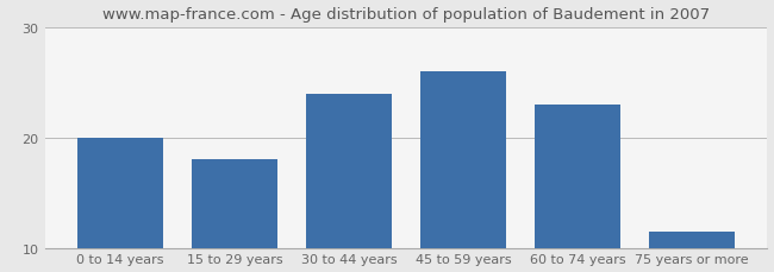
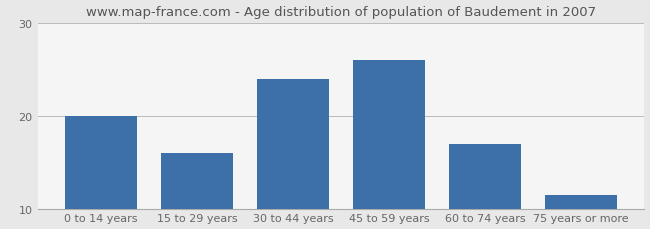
15 to 29 years: 18.0 -> 16.0
60 to 74 years: 23.0 -> 17.0
